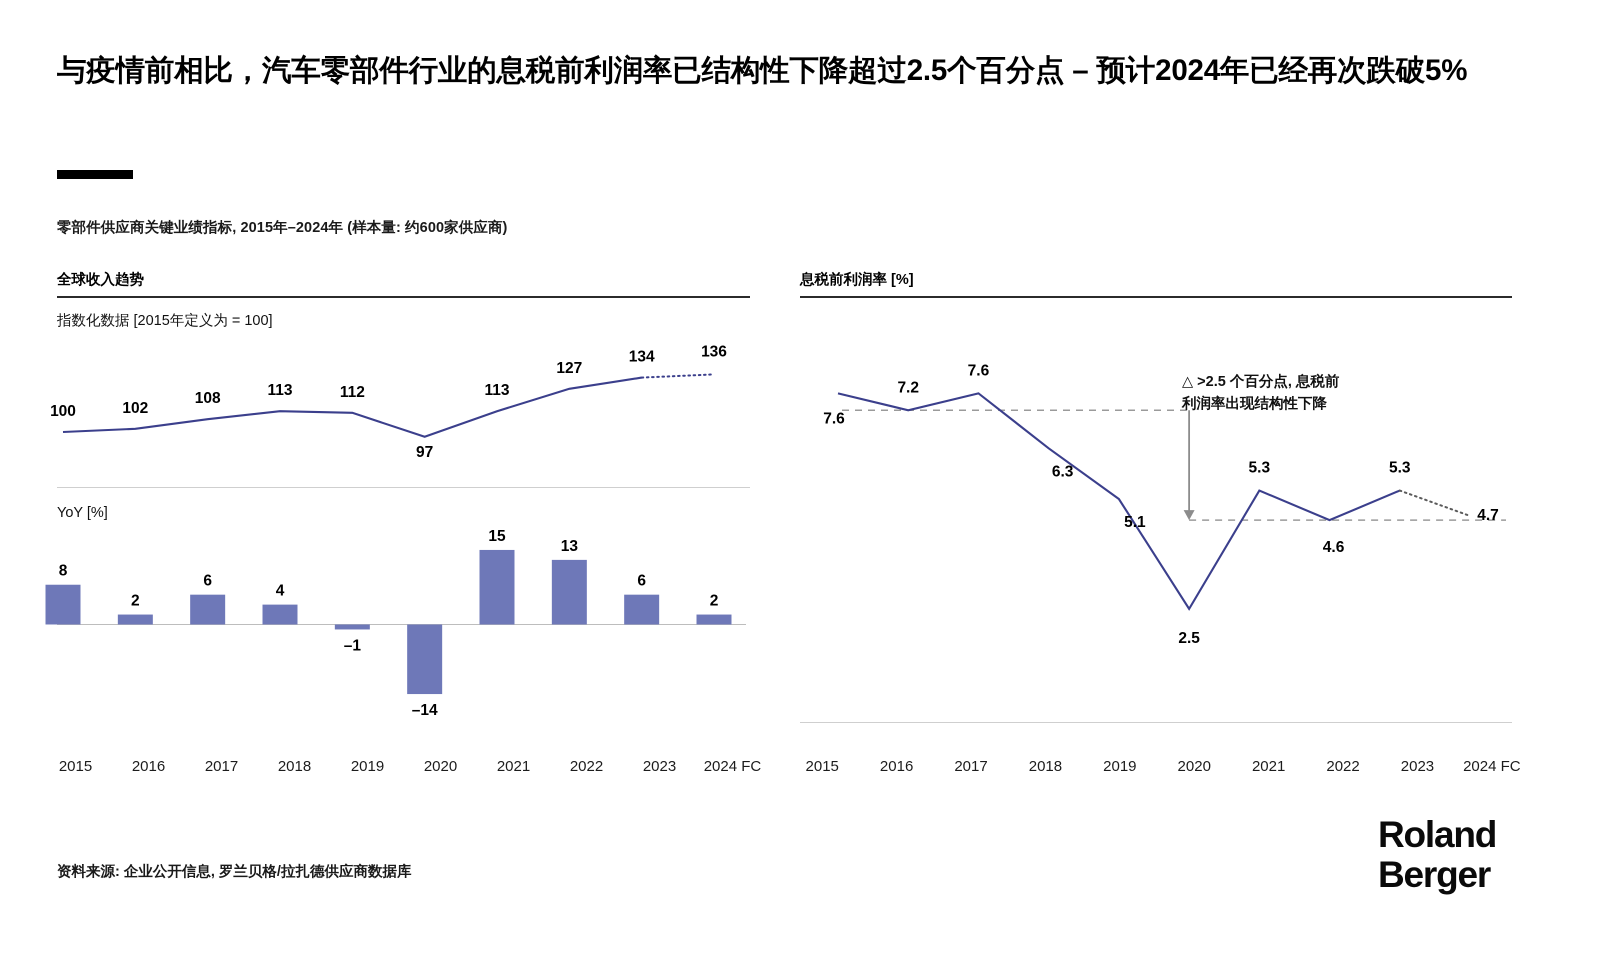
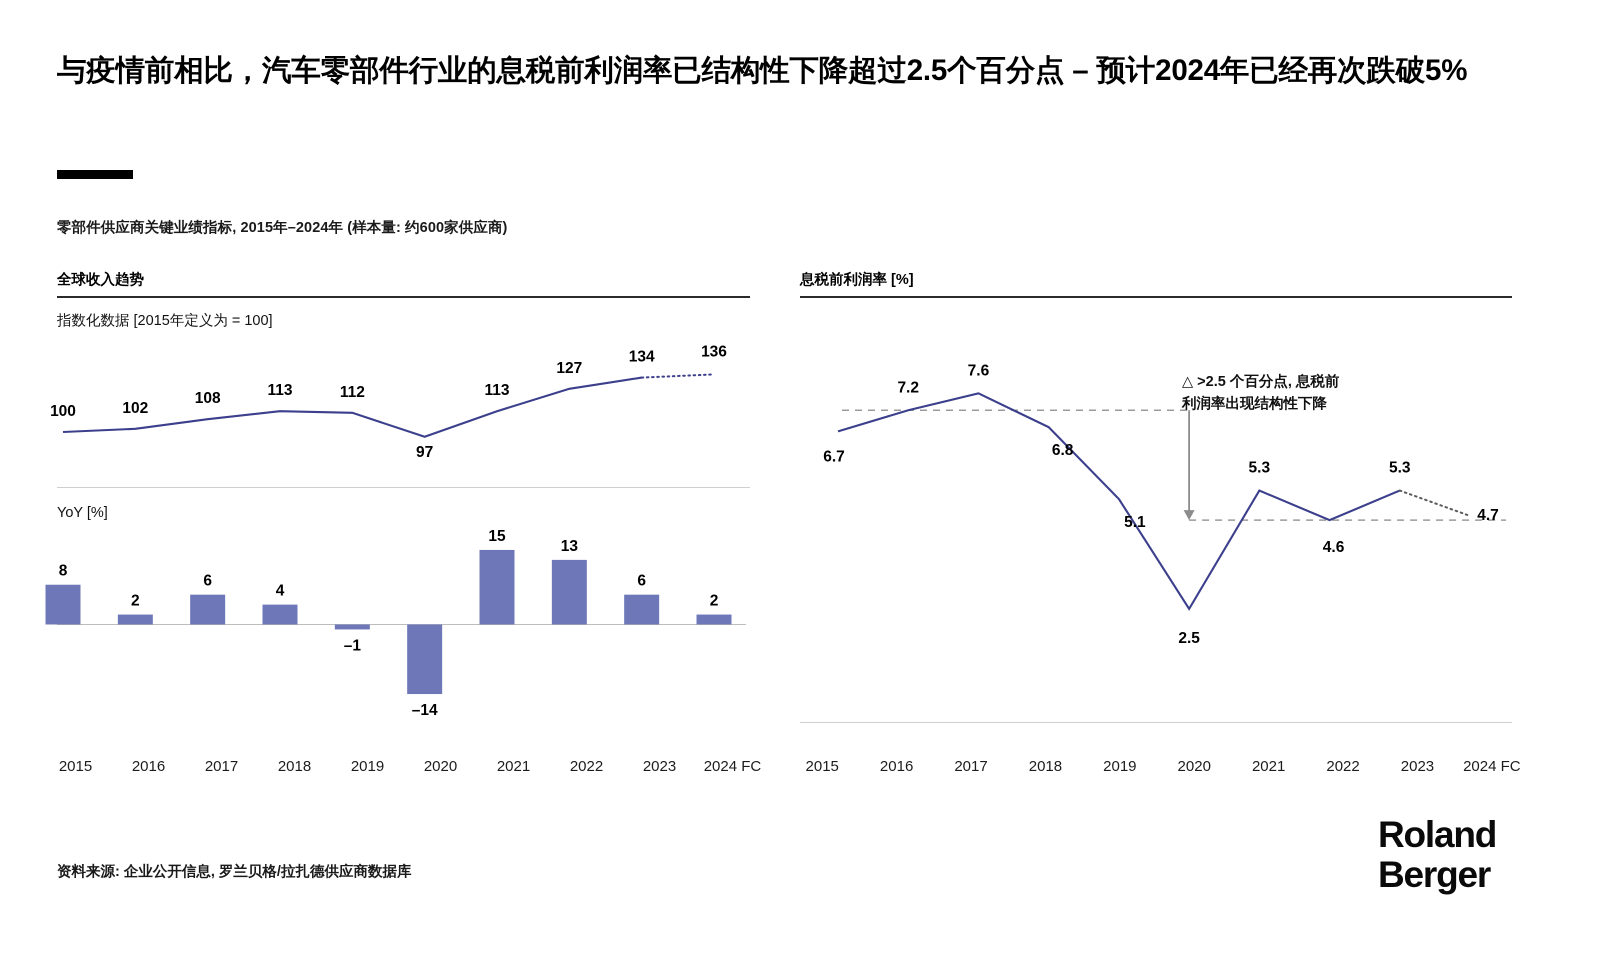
息税前利润率 [%]/2015: 7.6 -> 6.7
息税前利润率 [%]/2018: 6.3 -> 6.8
